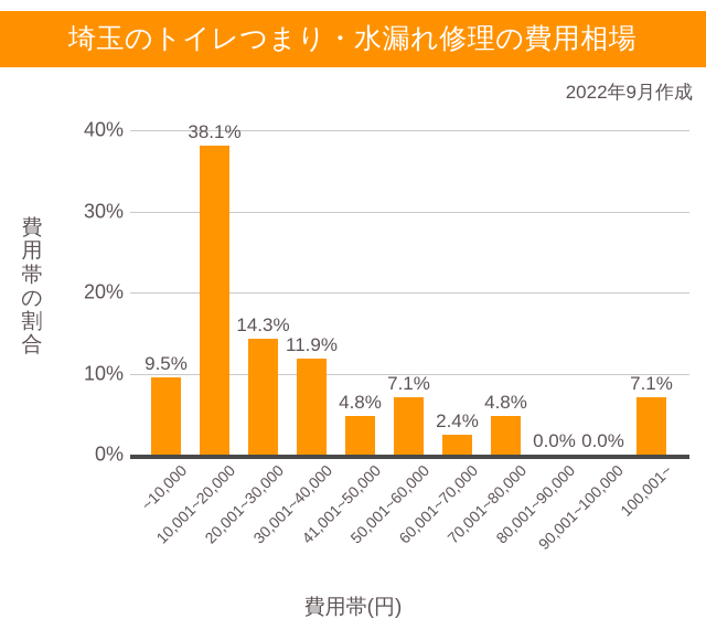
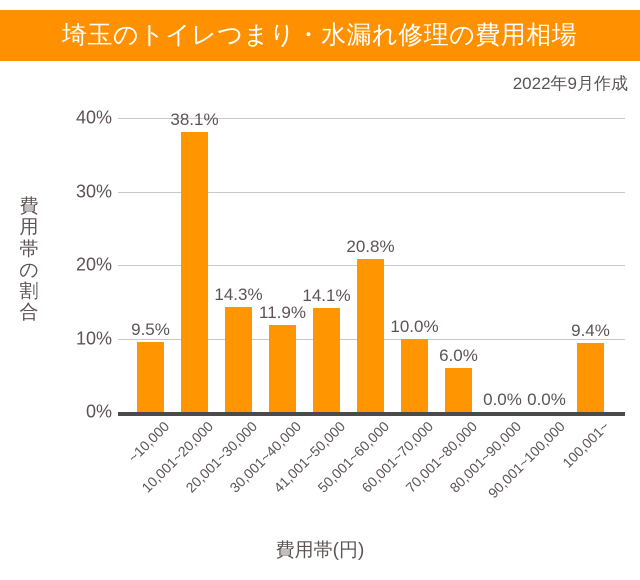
41,001~50,000: 4.8% -> 14.1%
50,001~60,000: 7.1% -> 20.8%
60,001~70,000: 2.4% -> 10.0%
70,001~80,000: 4.8% -> 6.0%
100,001~: 7.1% -> 9.4%
